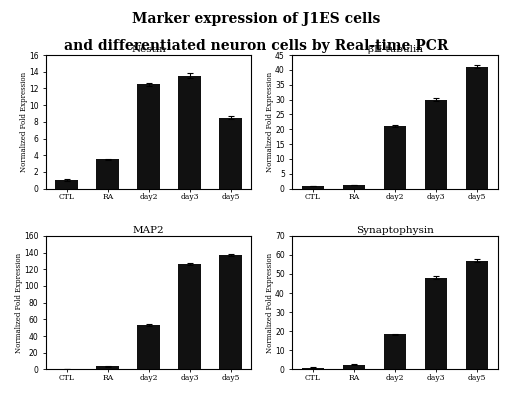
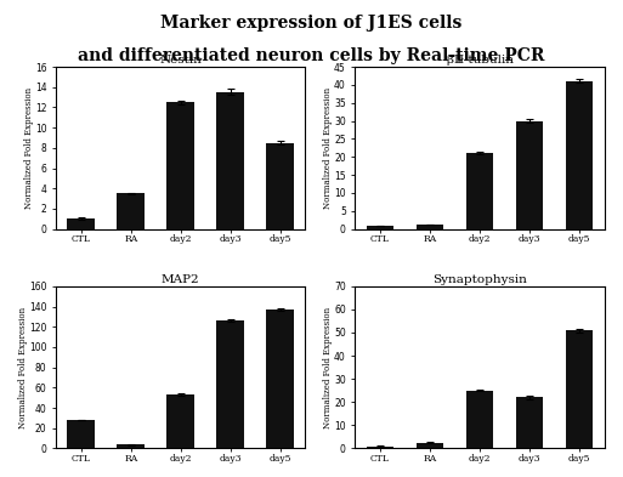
MAP2/CTL: 1 -> 28
Synaptophysin/day2: 18 -> 25
Synaptophysin/day3: 48 -> 22
Synaptophysin/day5: 57 -> 51
